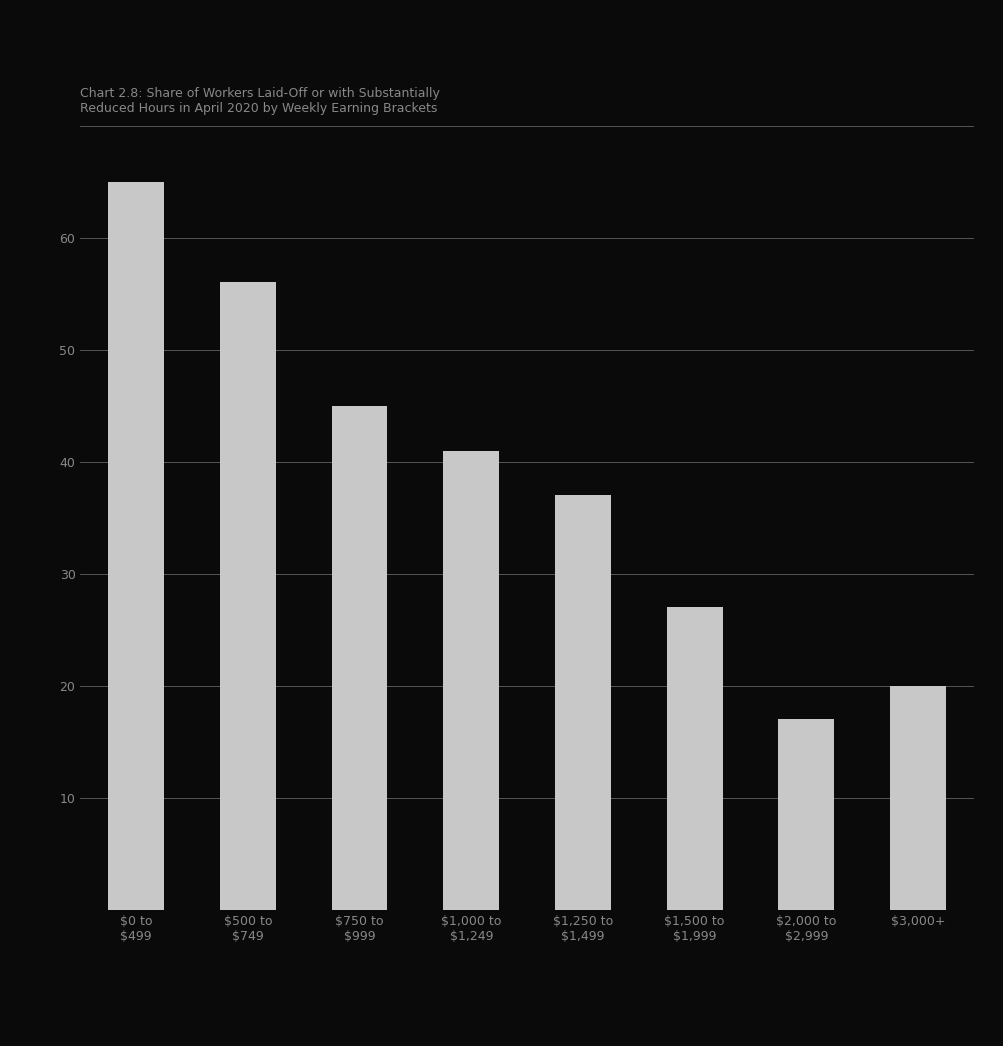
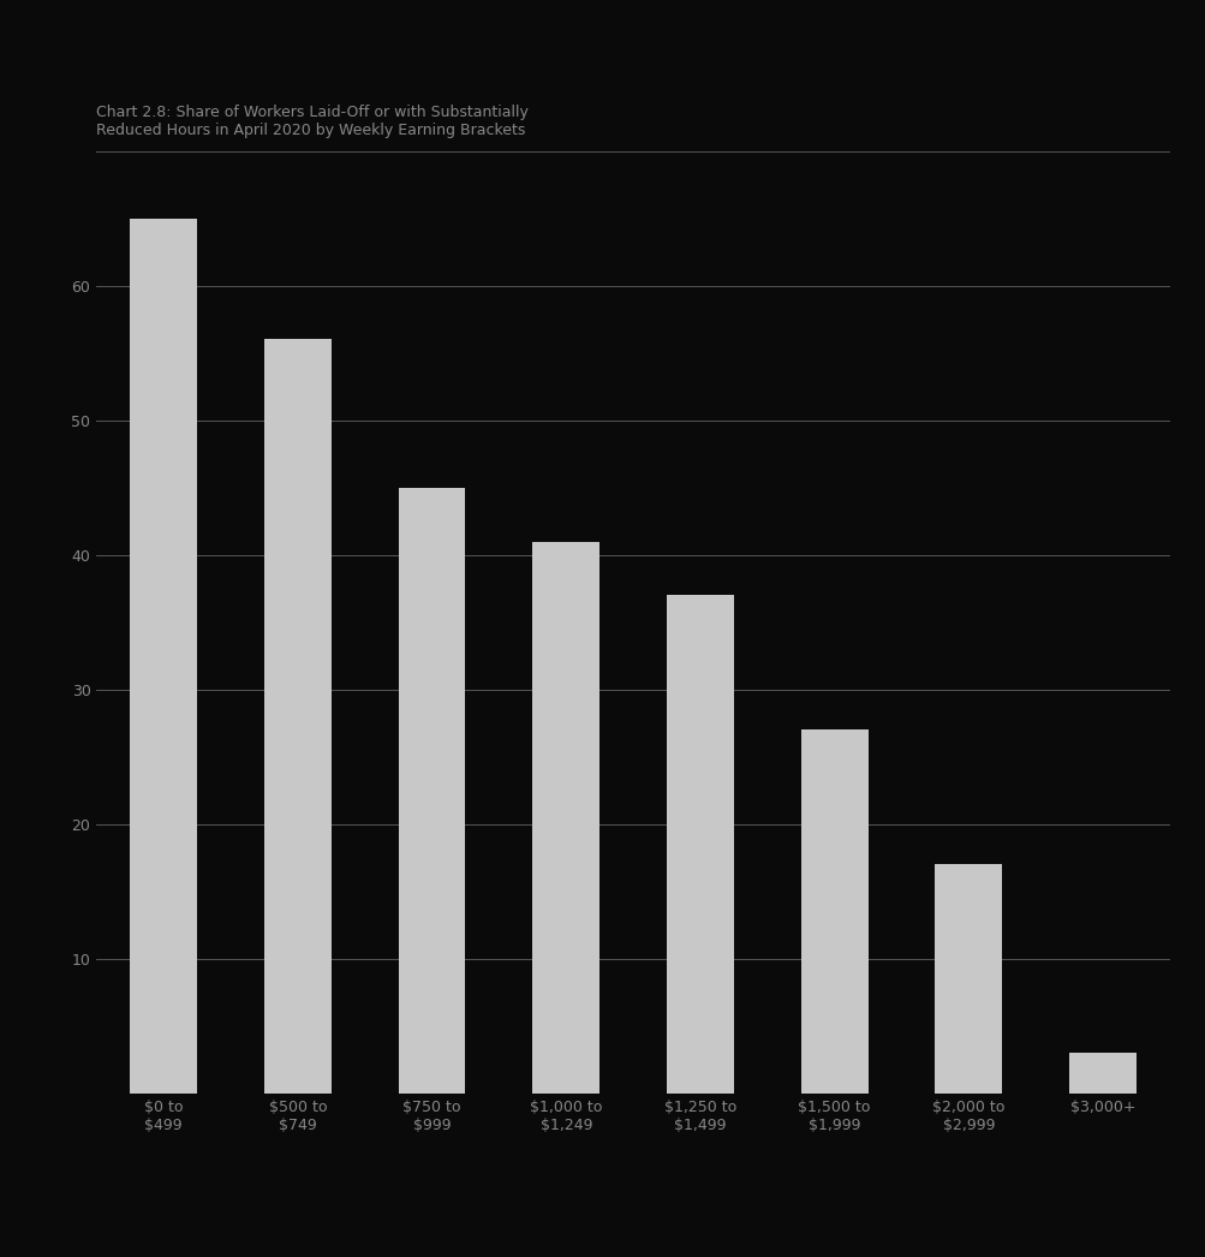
$3,000+: 20 -> 3
